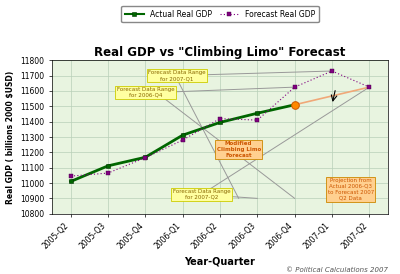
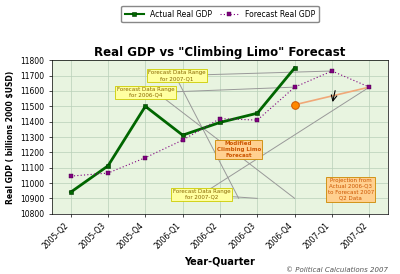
Actual Real GDP/2005-Q2: 11010 -> 10940
Actual Real GDP/2005-Q4: 11170 -> 11500
Actual Real GDP/2006-Q4: 11510 -> 11750
